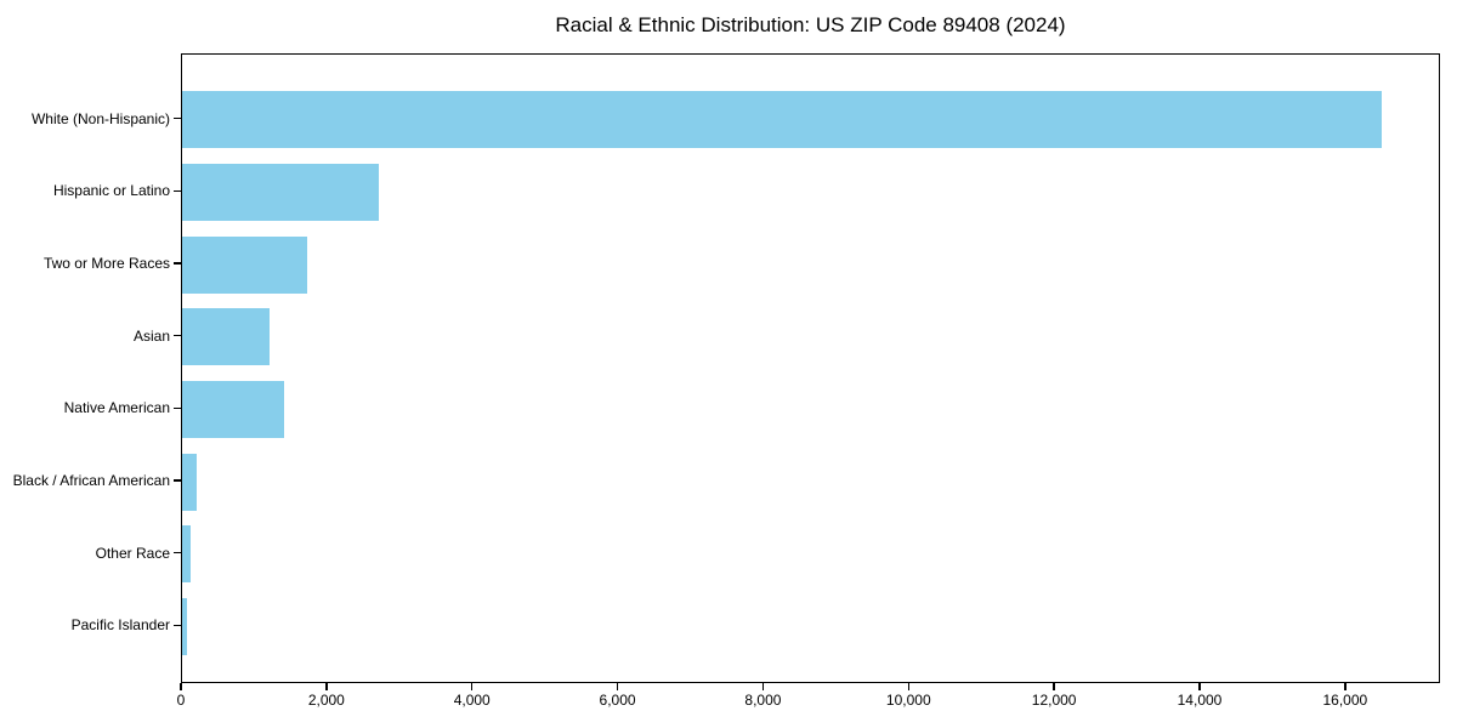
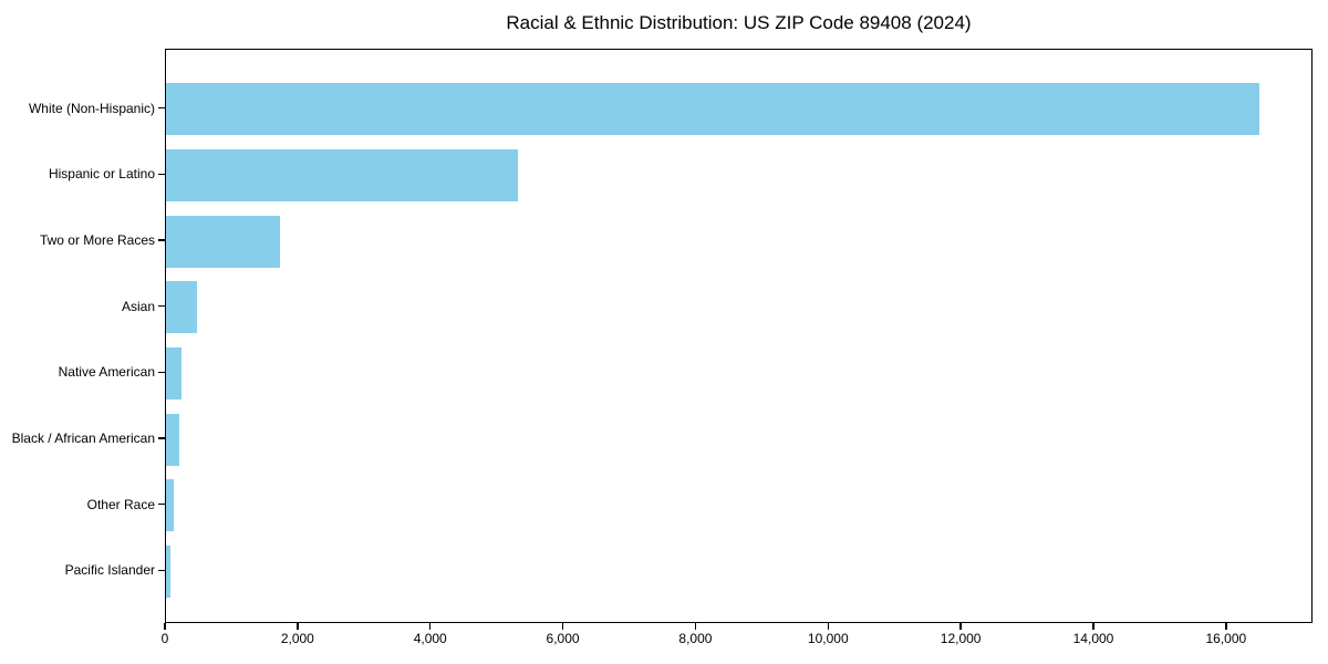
Hispanic or Latino: 2700 -> 5300
Asian: 1200 -> 500
Native American: 1400 -> 200
